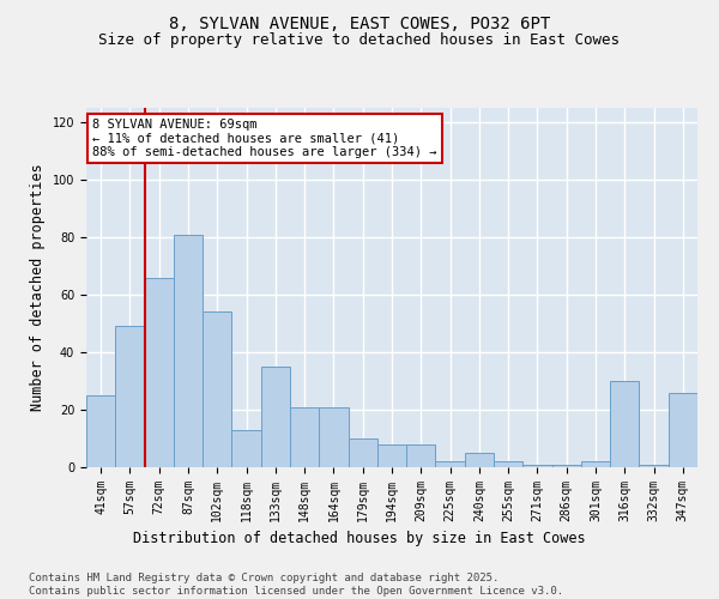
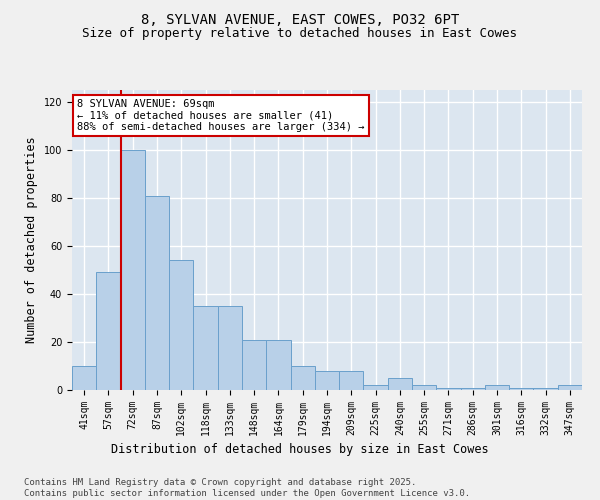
41sqm: 25 -> 10
72sqm: 66 -> 100
118sqm: 13 -> 35
316sqm: 30 -> 1
347sqm: 26 -> 2
